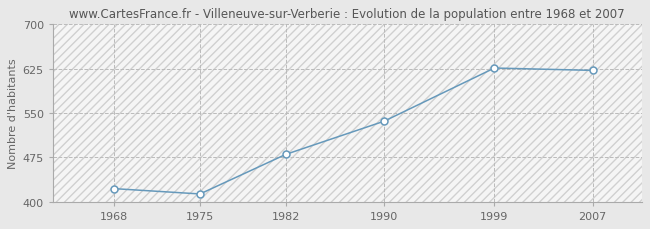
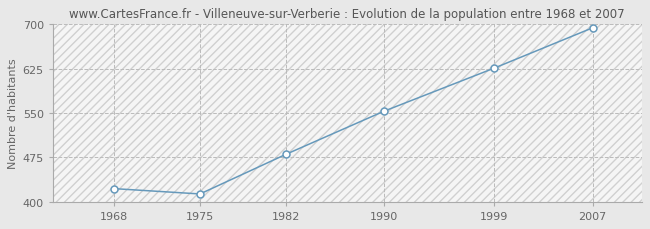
1990: 536 -> 553
2007: 622 -> 694
